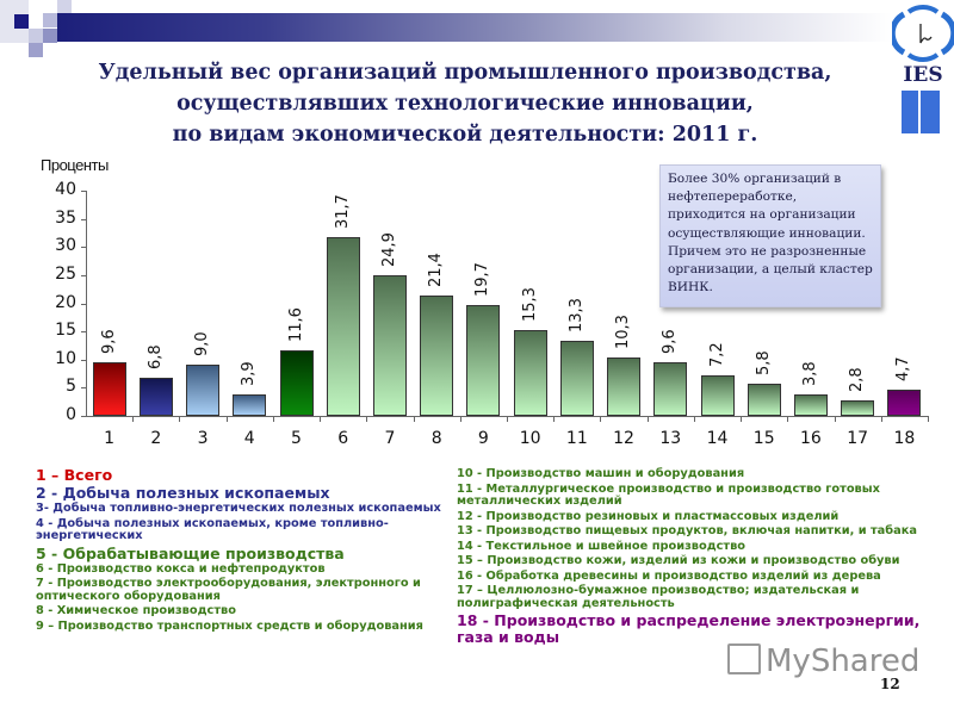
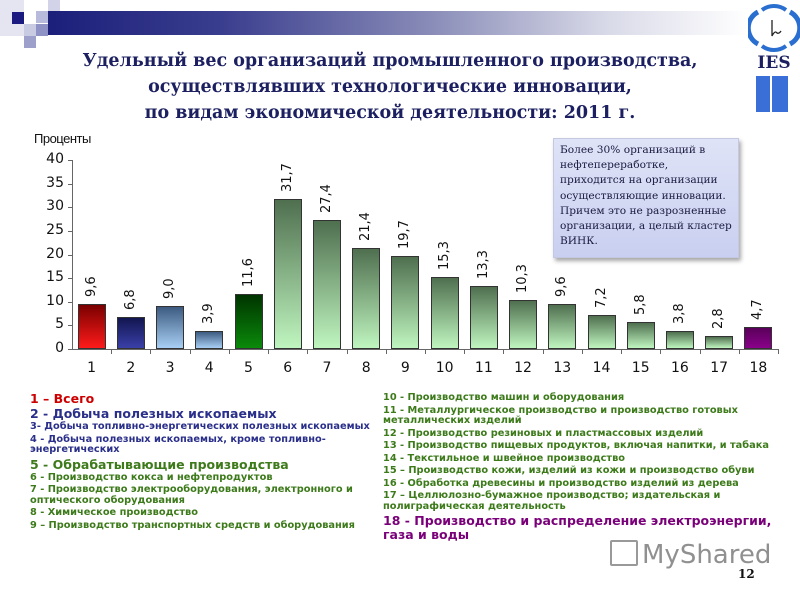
7: 24,9 -> 27,4
